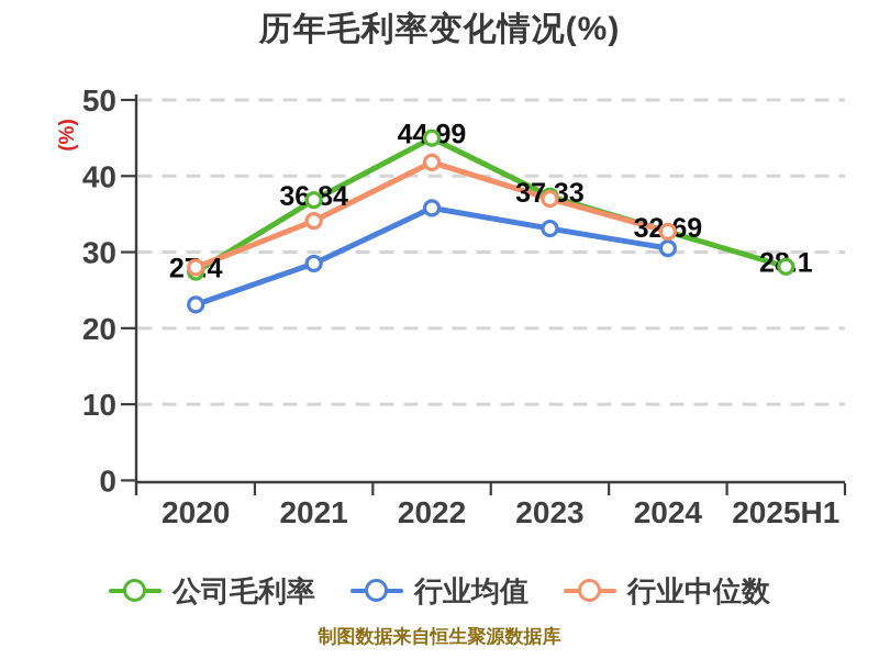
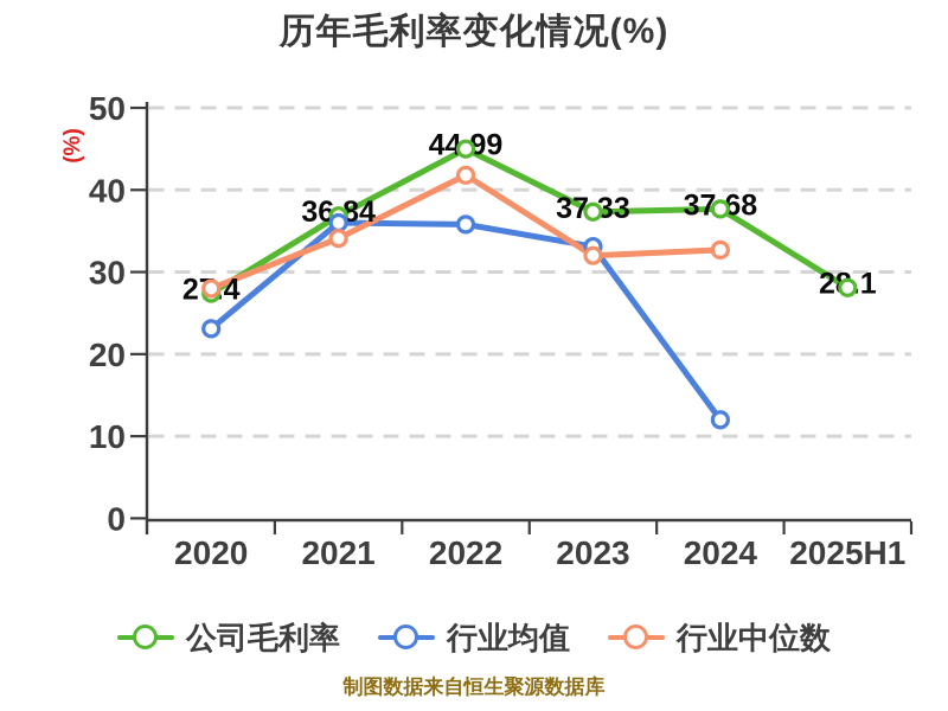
行业均值/2021: 28 -> 36
行业中位数/2023: 37 -> 32
公司毛利率/2024: 32.69 -> 37.68
行业均值/2024: 30 -> 12
